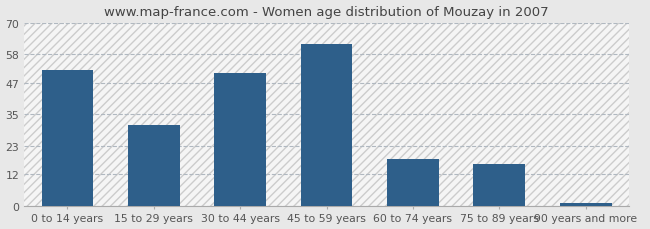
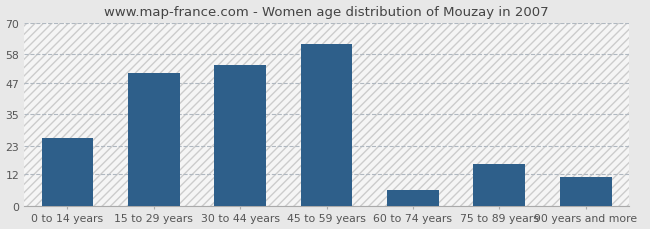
0 to 14 years: 52 -> 26
15 to 29 years: 31 -> 51
30 to 44 years: 51 -> 54
60 to 74 years: 18 -> 6
90 years and more: 1 -> 11
